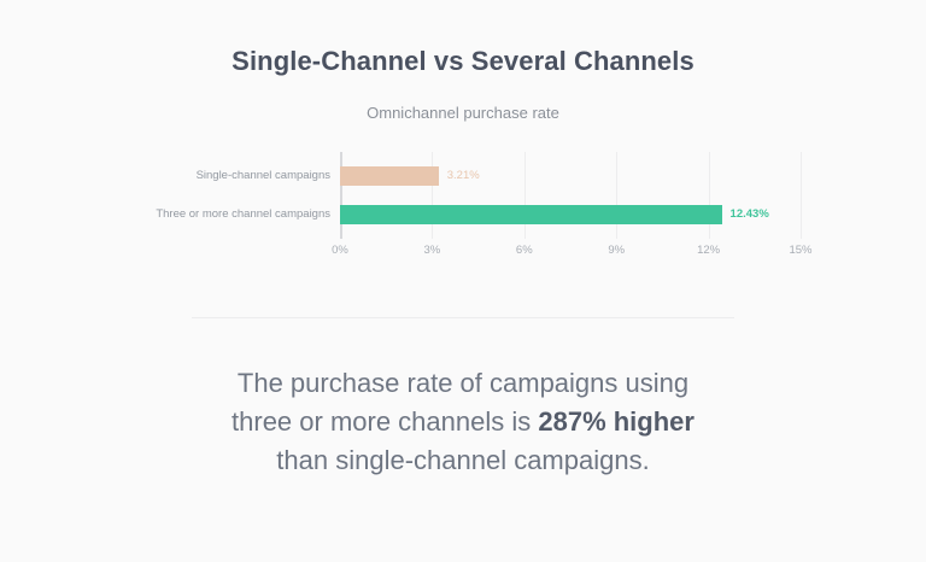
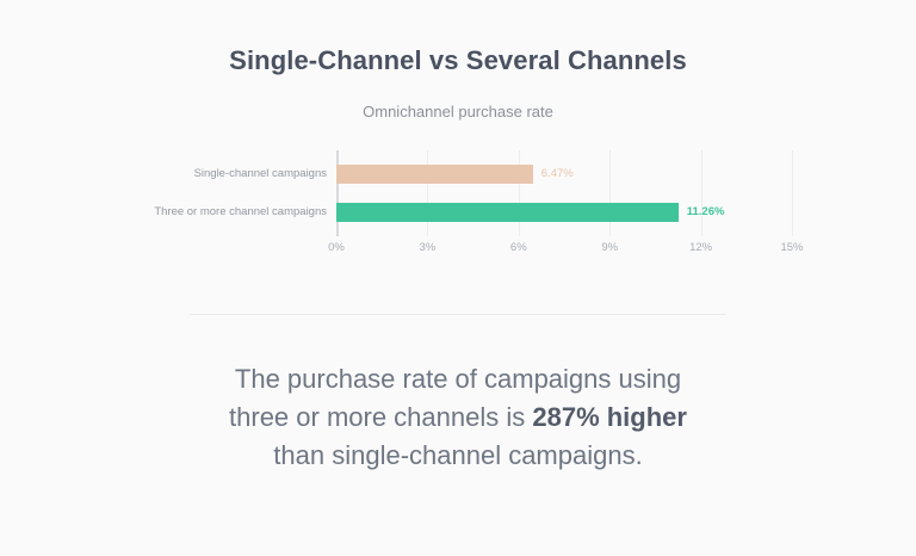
Single-channel campaigns: 3.21% -> 6.47%
Three or more channel campaigns: 12.43% -> 11.26%
